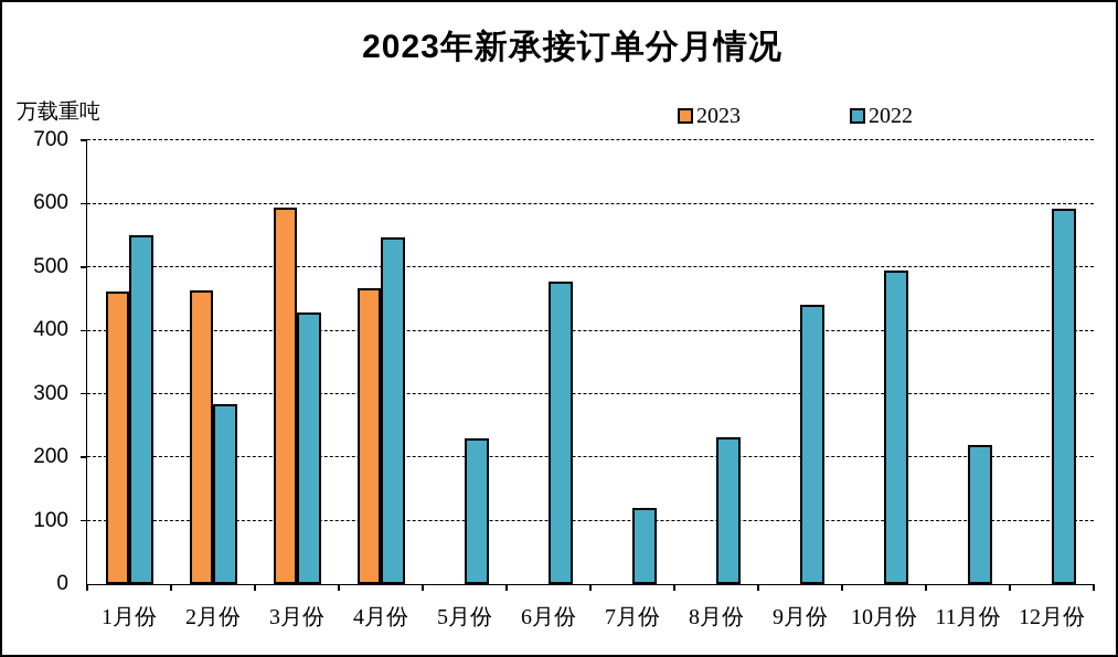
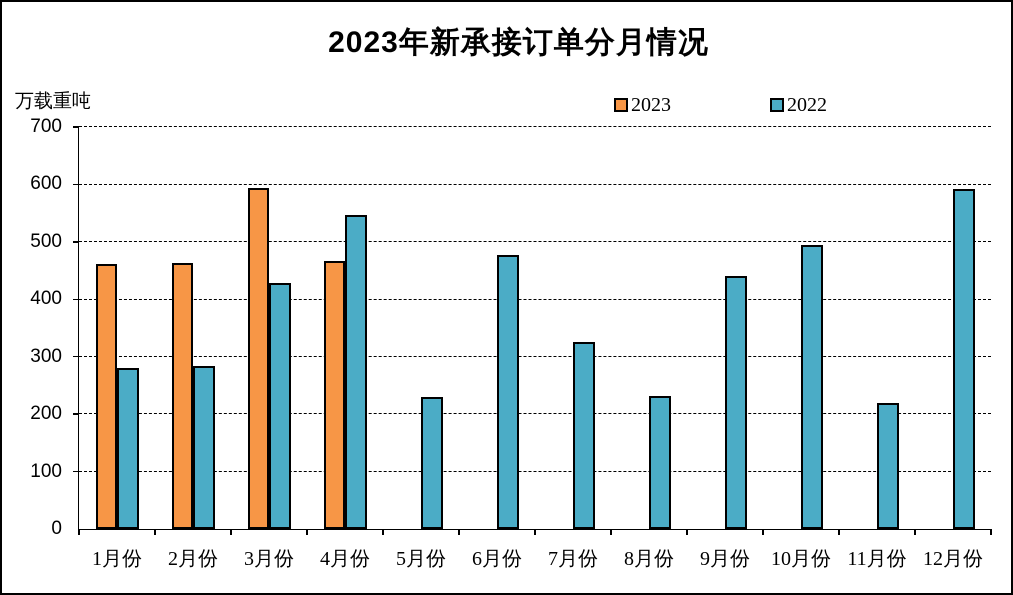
2022/1月份: 550 -> 280
2022/7月份: 120 -> 330
